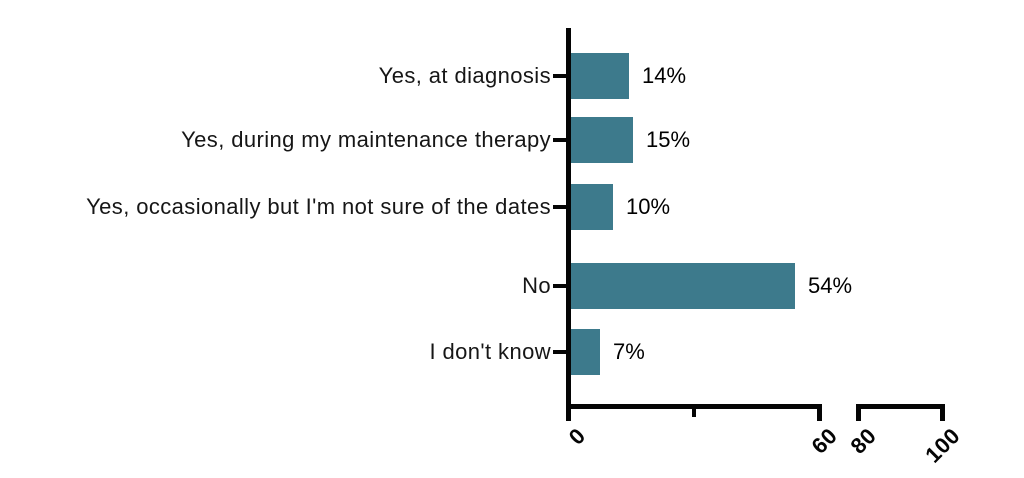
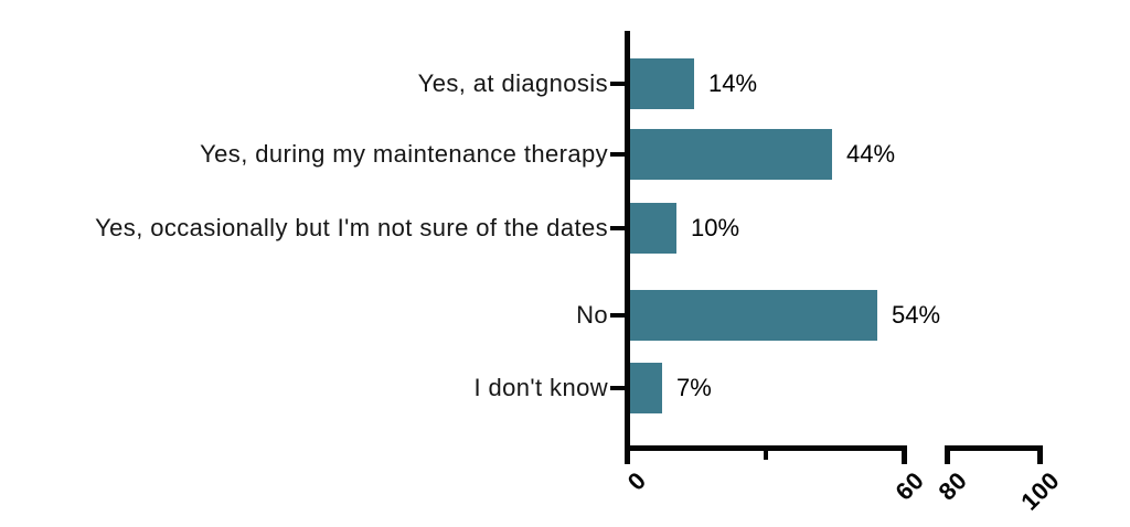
Yes, during my maintenance therapy: 15% -> 44%
